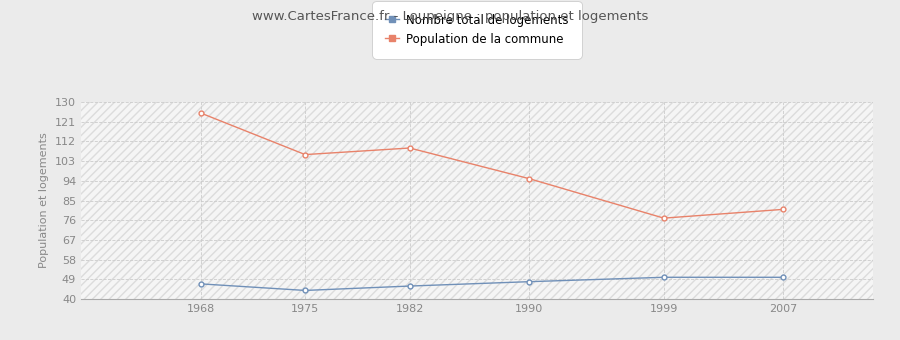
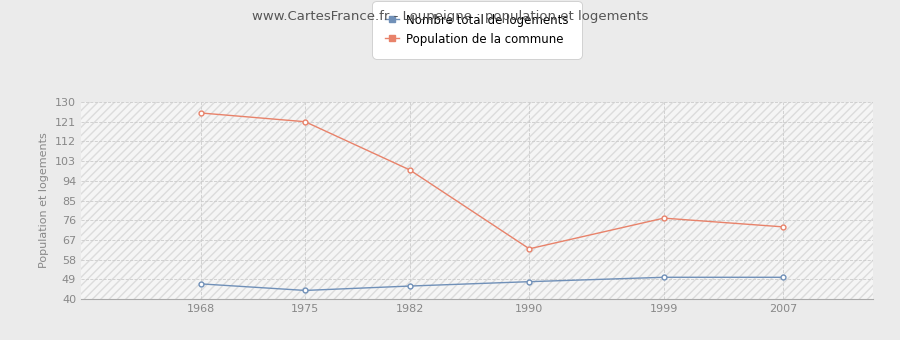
Population de la commune/1975: 106 -> 121
Population de la commune/1982: 109 -> 99
Population de la commune/1990: 95 -> 63
Population de la commune/2007: 81 -> 73
